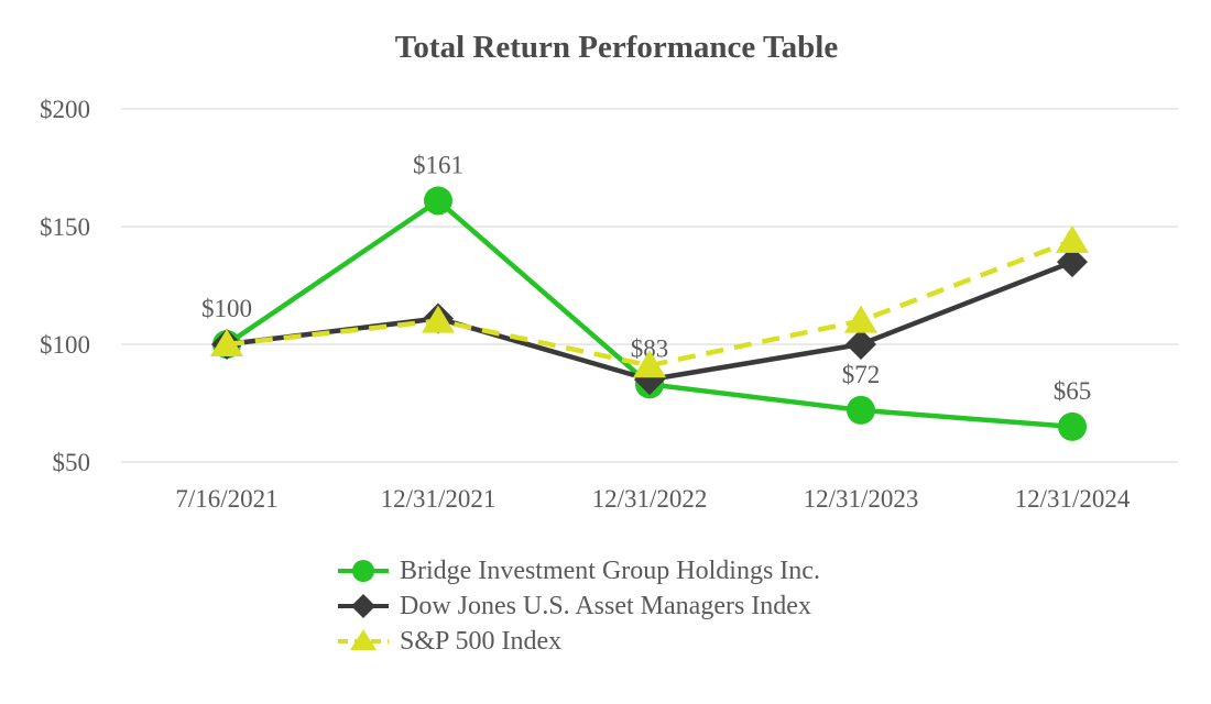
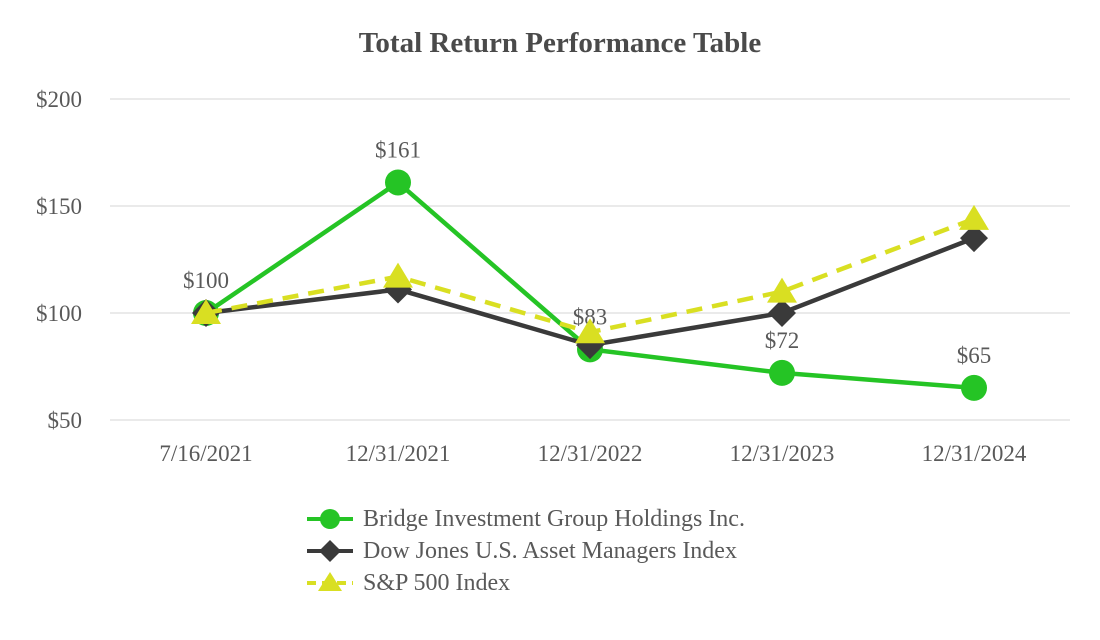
S&P 500 Index/12/31/2021: $110 -> $117
